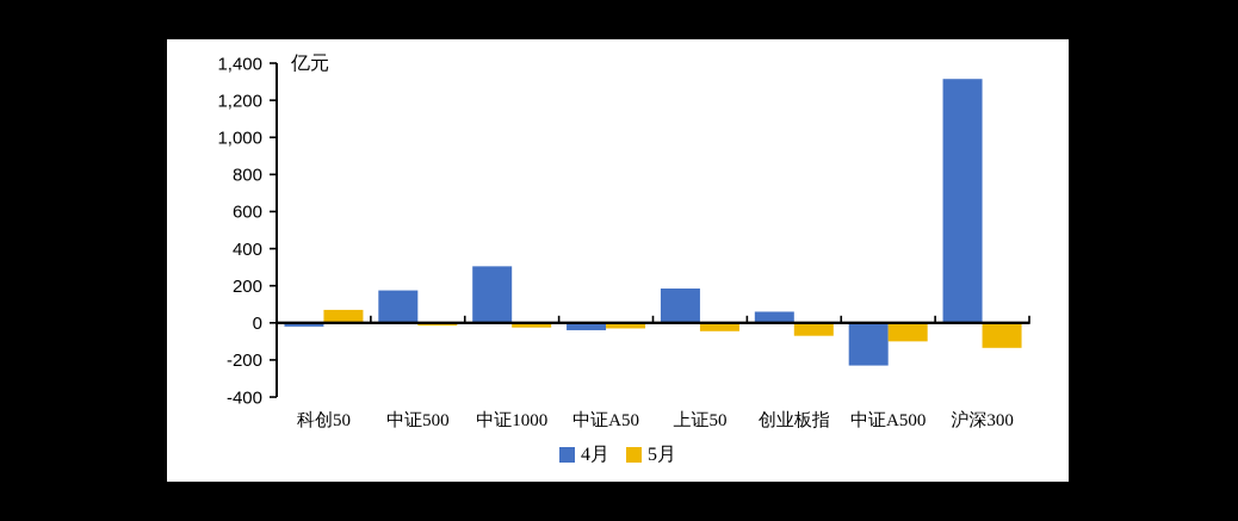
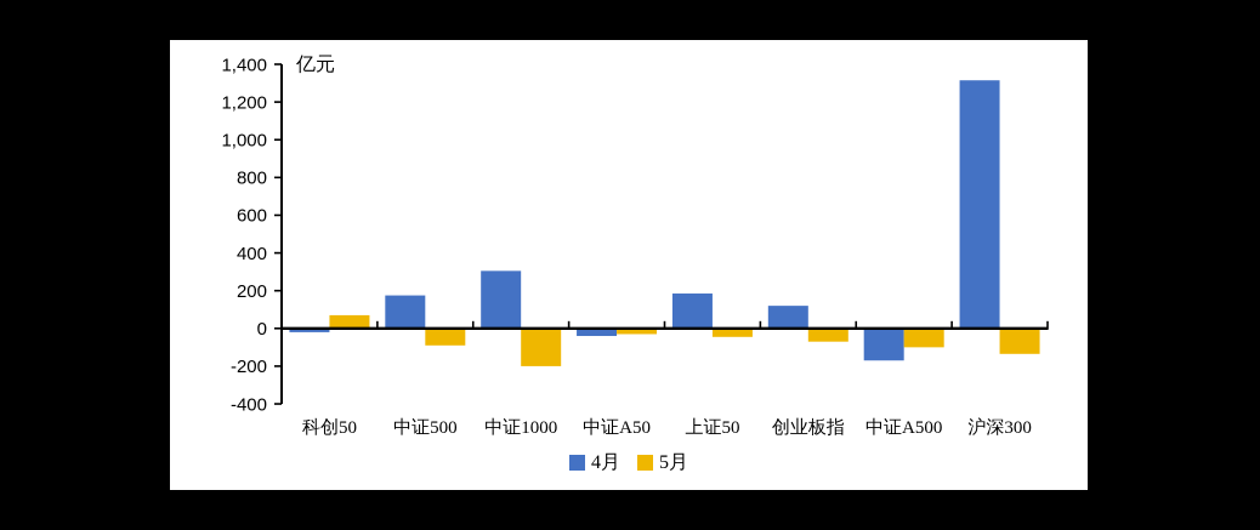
5月/中证500: -20 -> -90
5月/中证1000: -20 -> -200
4月/创业板指: 60 -> 120
4月/中证A500: -230 -> -170
